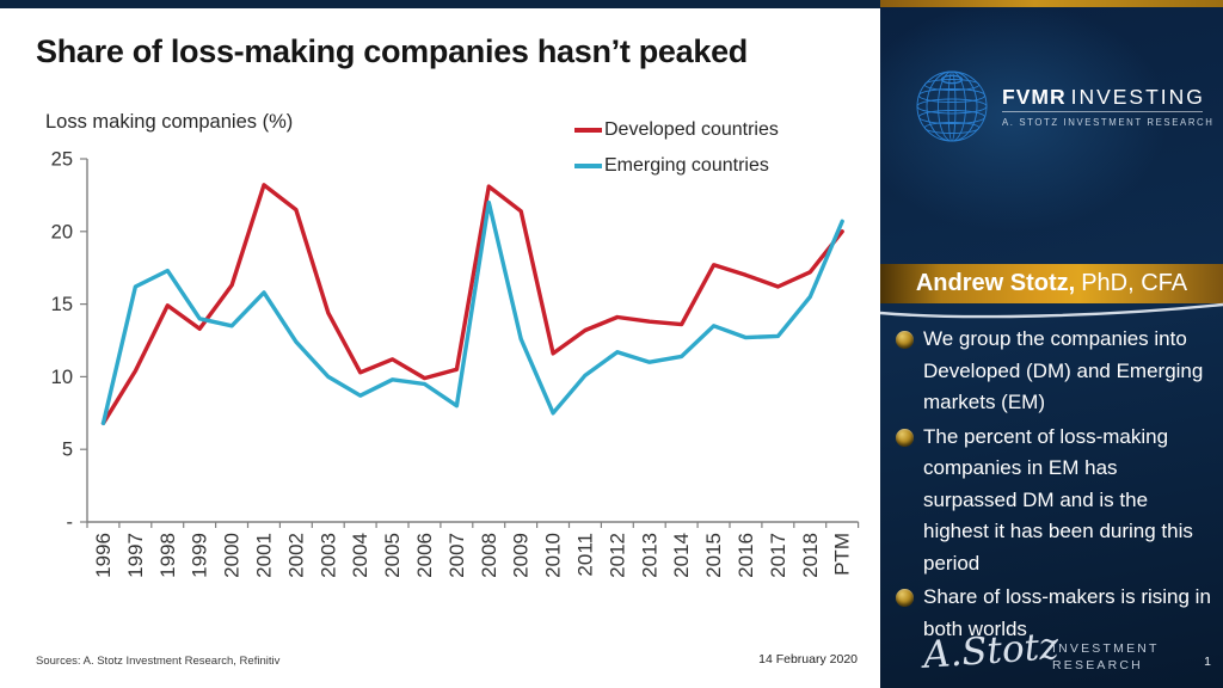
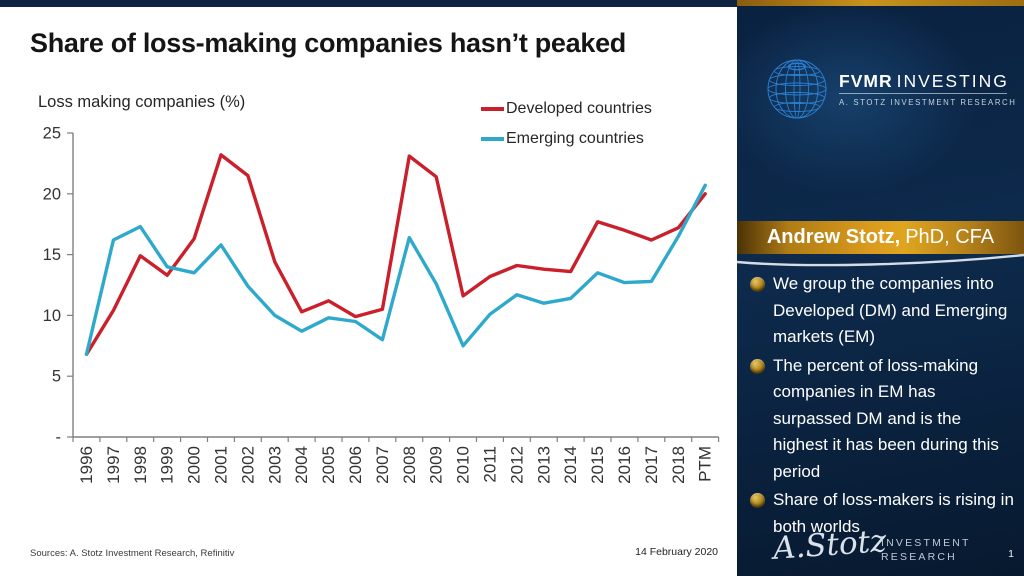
Emerging countries/2008: 22.0 -> 16.4
Emerging countries/2018: 15.5 -> 16.5
